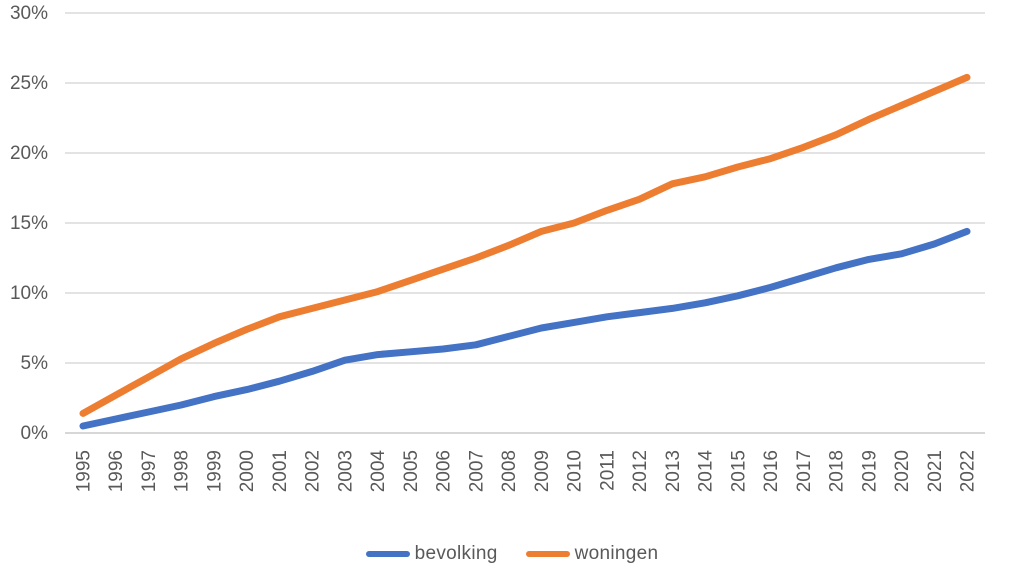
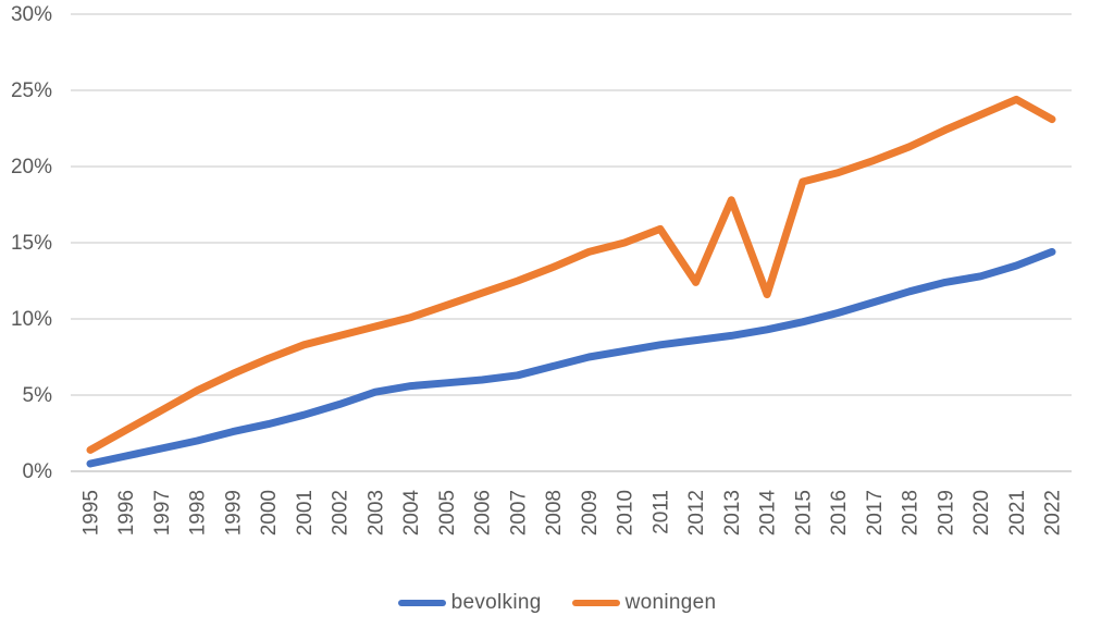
woningen/2012: 16.7% -> 12.4%
woningen/2014: 18.3% -> 11.6%
woningen/2022: 25.4% -> 23.1%
